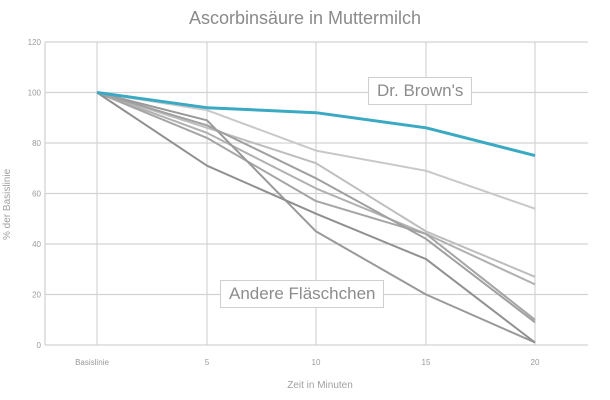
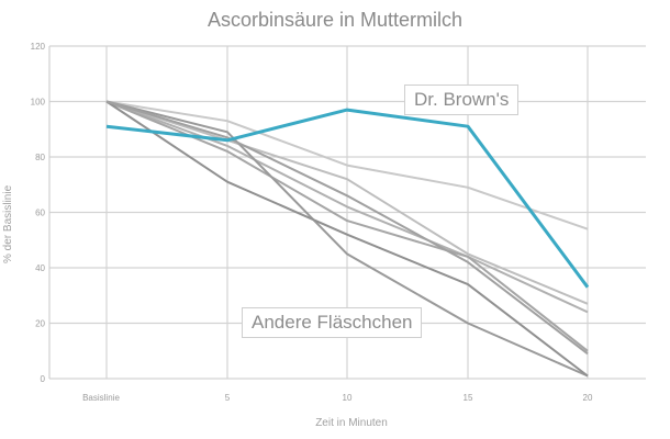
Dr. Brown's/Basislinie: 100 -> 91
Dr. Brown's/5: 94 -> 86
Dr. Brown's/10: 92 -> 97
Dr. Brown's/15: 86 -> 91
Dr. Brown's/20: 75 -> 33
